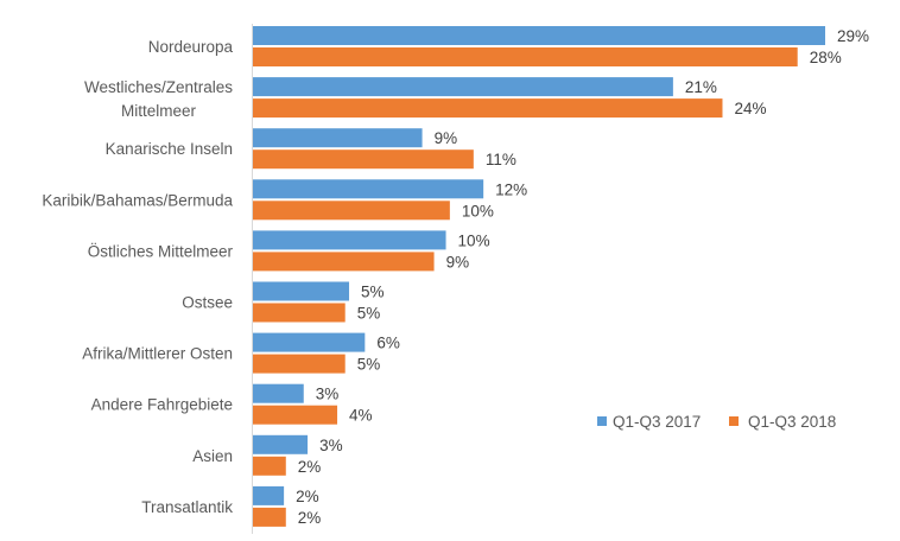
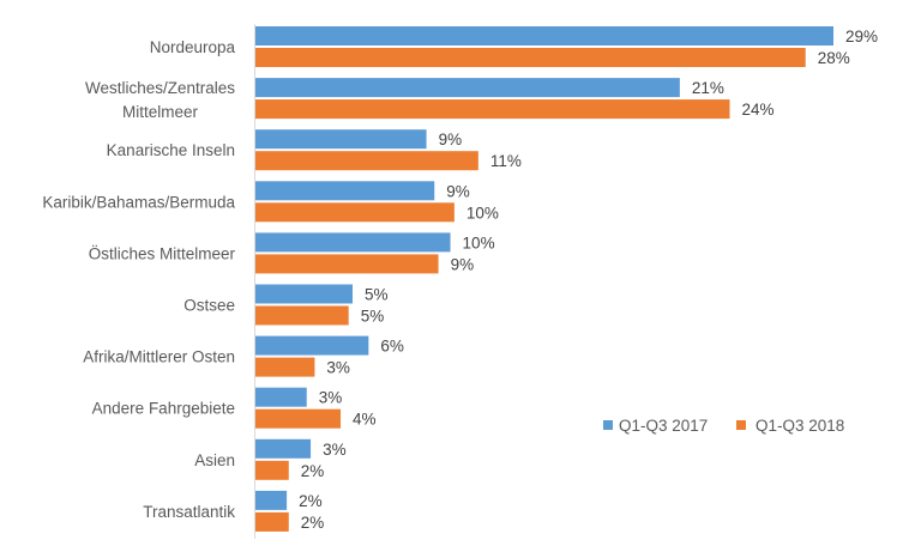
Q1-Q3 2017/Karibik/Bahamas/Bermuda: 12% -> 9%
Q1-Q3 2018/Afrika/Mittlerer Osten: 5% -> 3%
